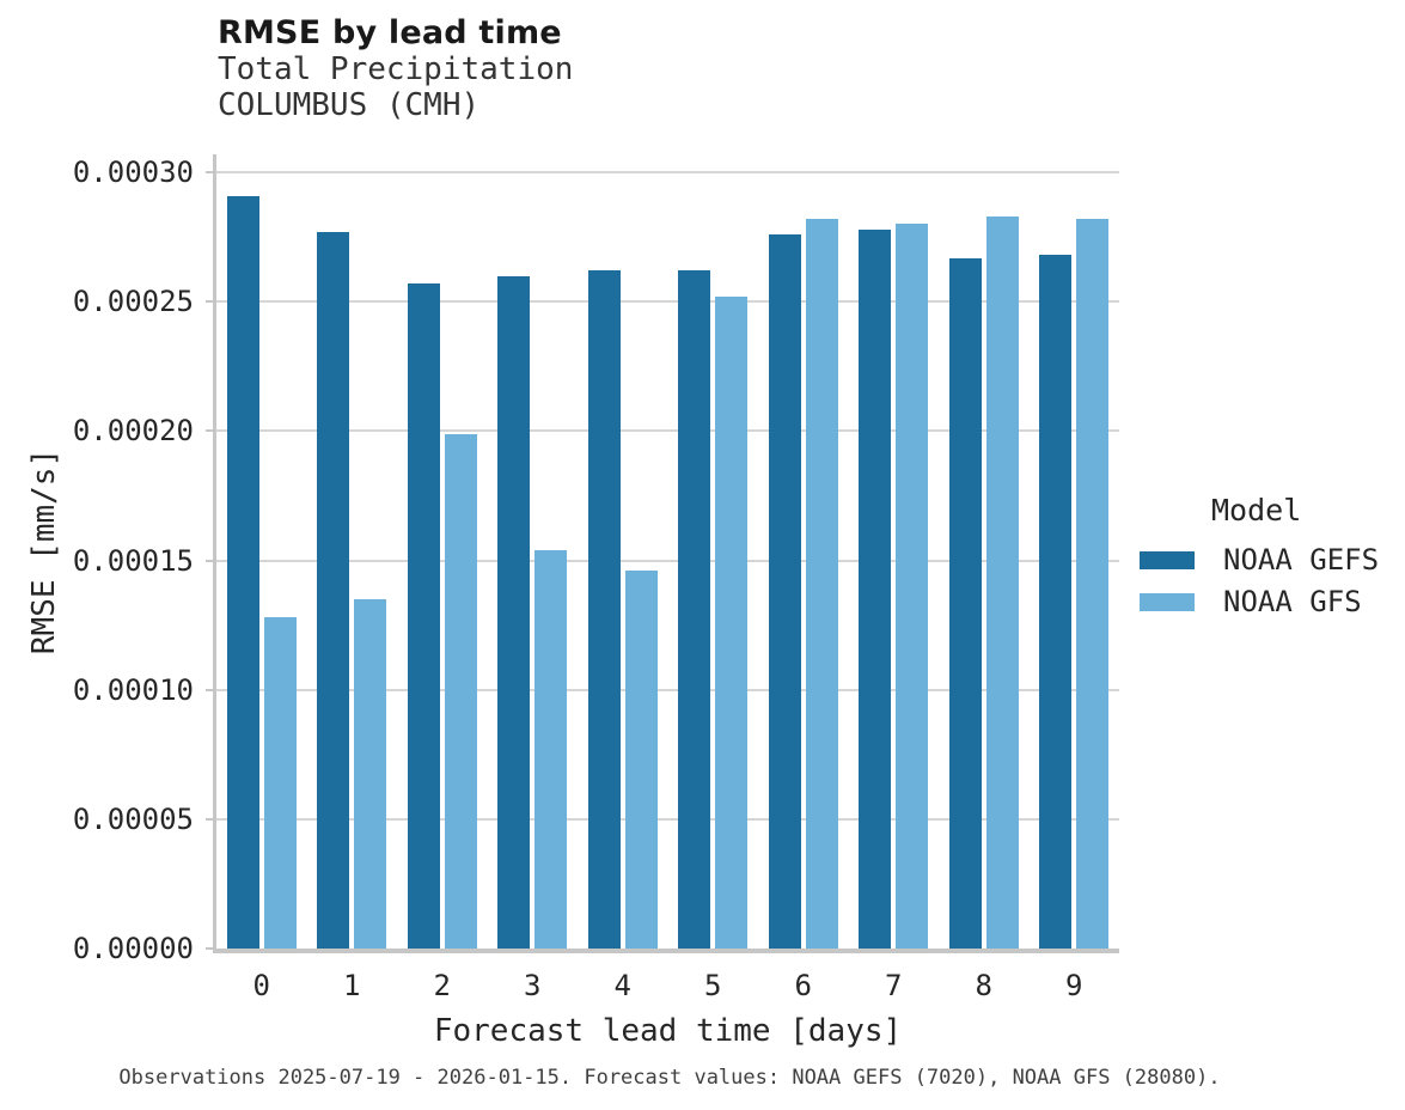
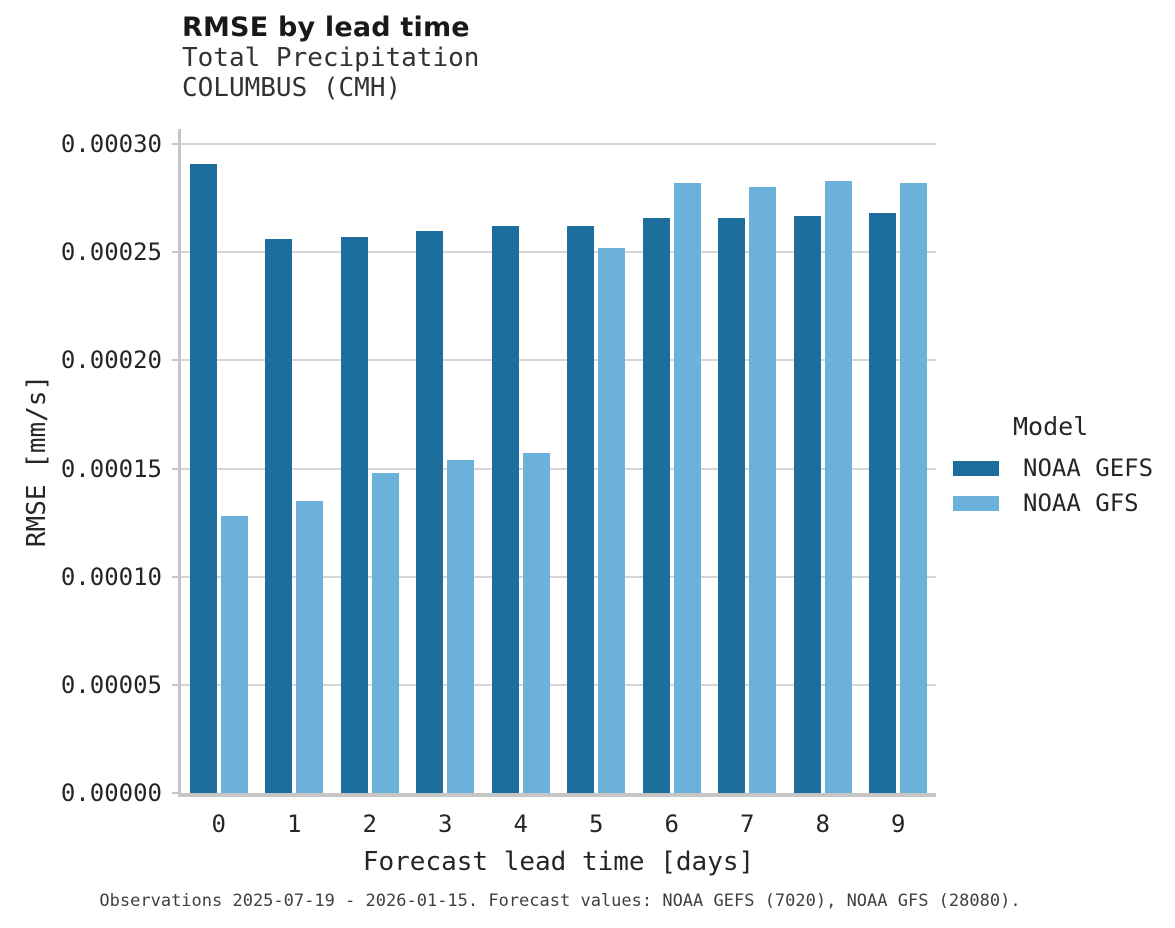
NOAA GEFS/1: 0.000277 -> 0.000256
NOAA GFS/2: 0.000199 -> 0.000148
NOAA GFS/4: 0.000146 -> 0.000157
NOAA GEFS/6: 0.000276 -> 0.000266
NOAA GEFS/7: 0.000278 -> 0.000266
